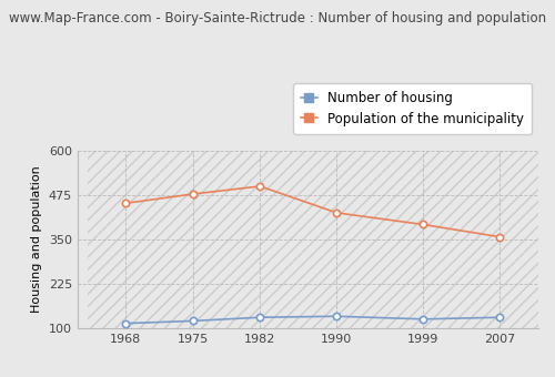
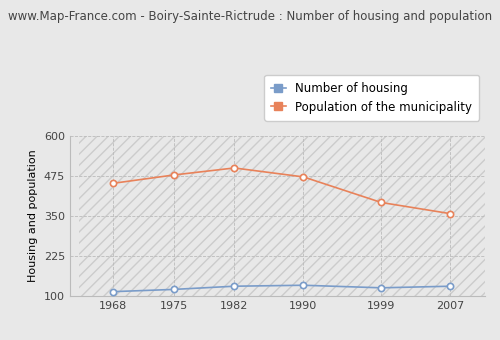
Population of the municipality/1990: 425 -> 472
